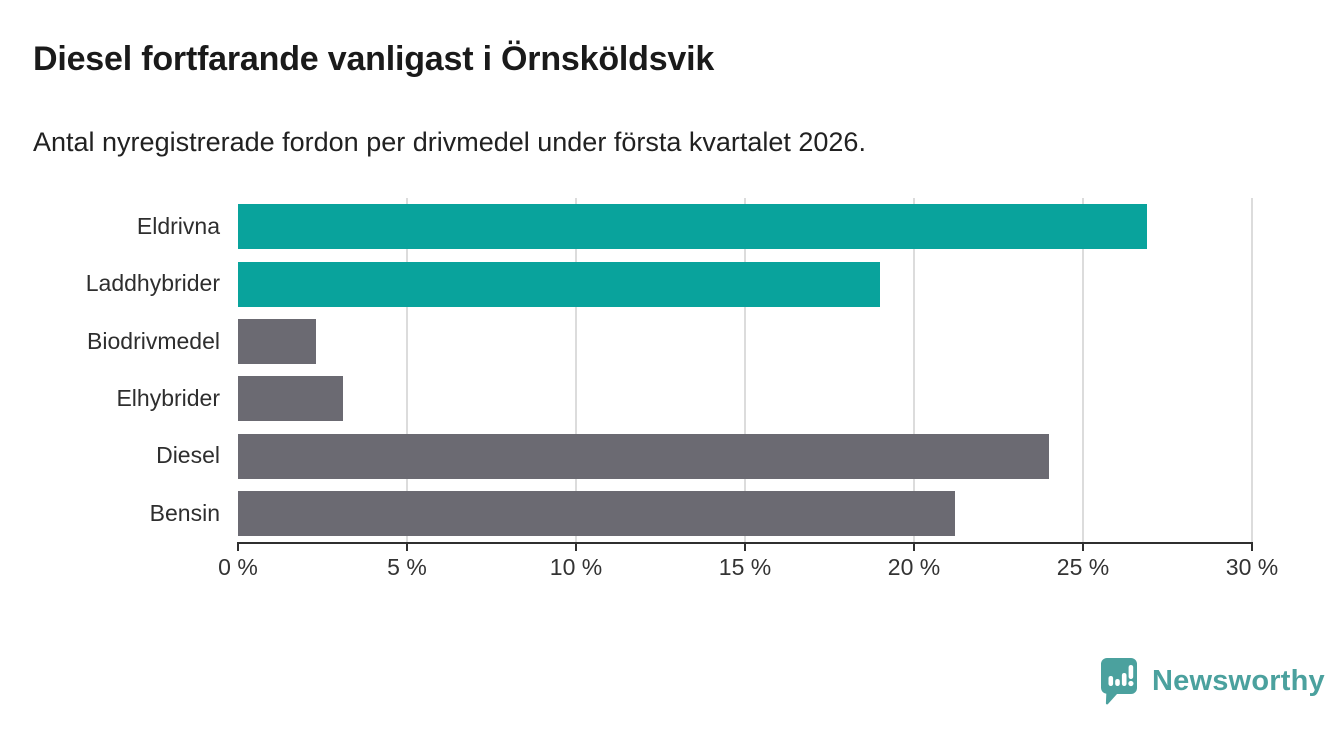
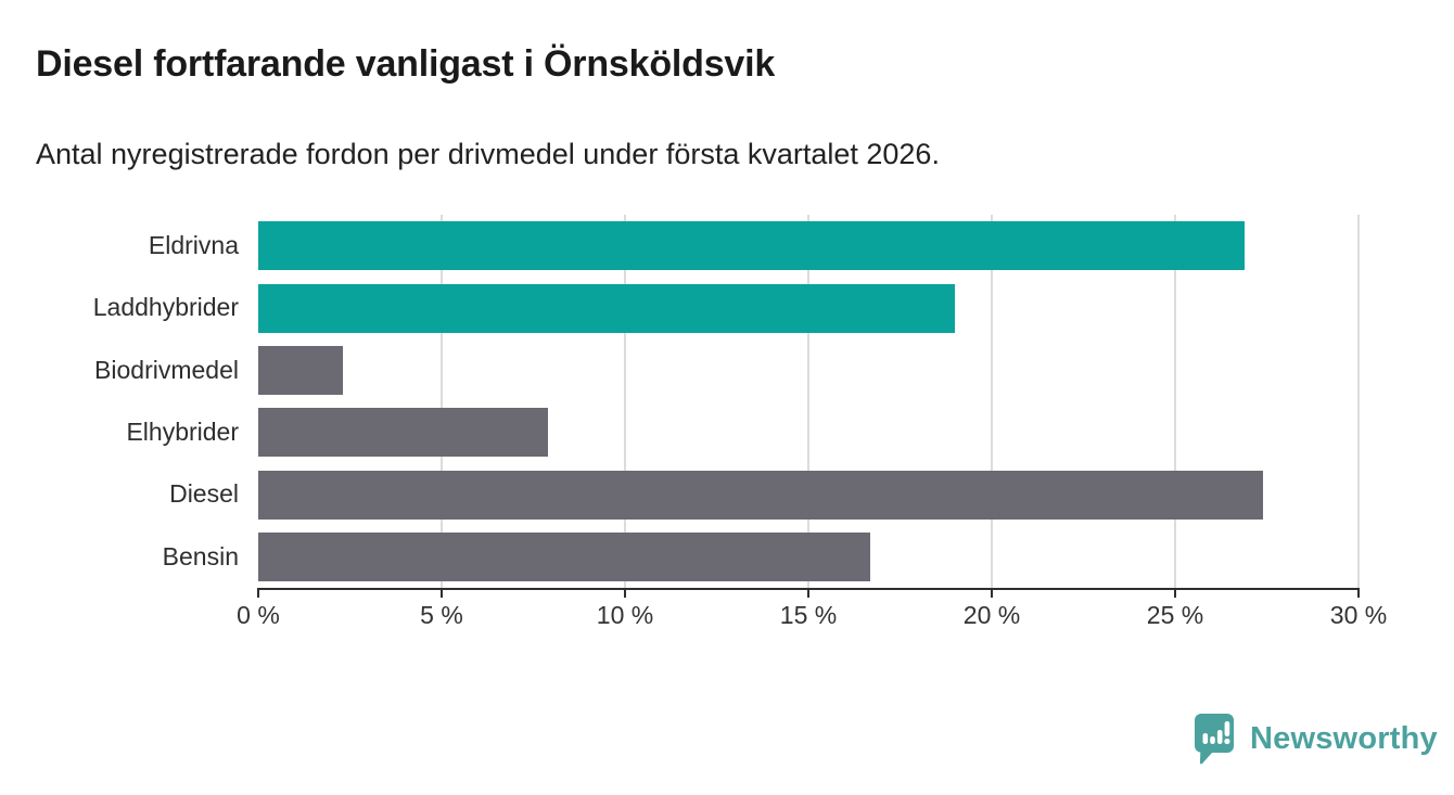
Elhybrider: 3.1% -> 7.9%
Diesel: 24.0% -> 27.4%
Bensin: 21.2% -> 16.7%
